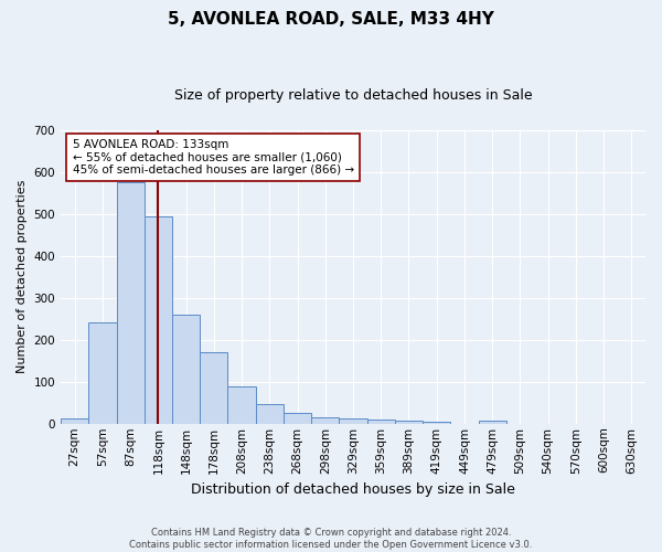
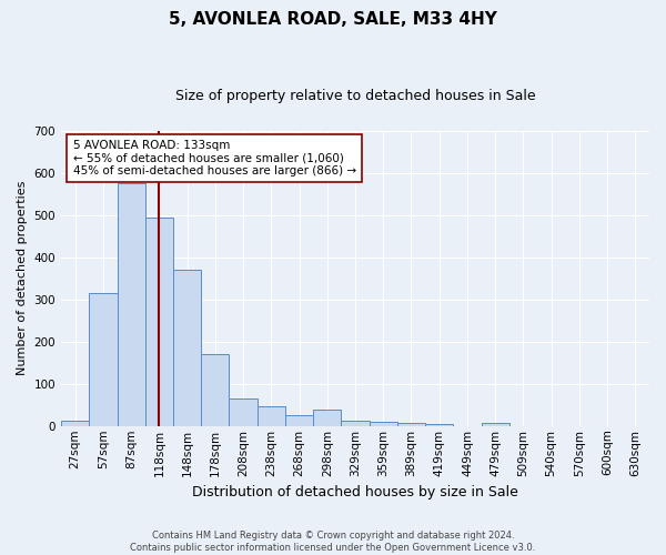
57sqm: 242 -> 315
148sqm: 260 -> 370
208sqm: 90 -> 65
298sqm: 14 -> 40
